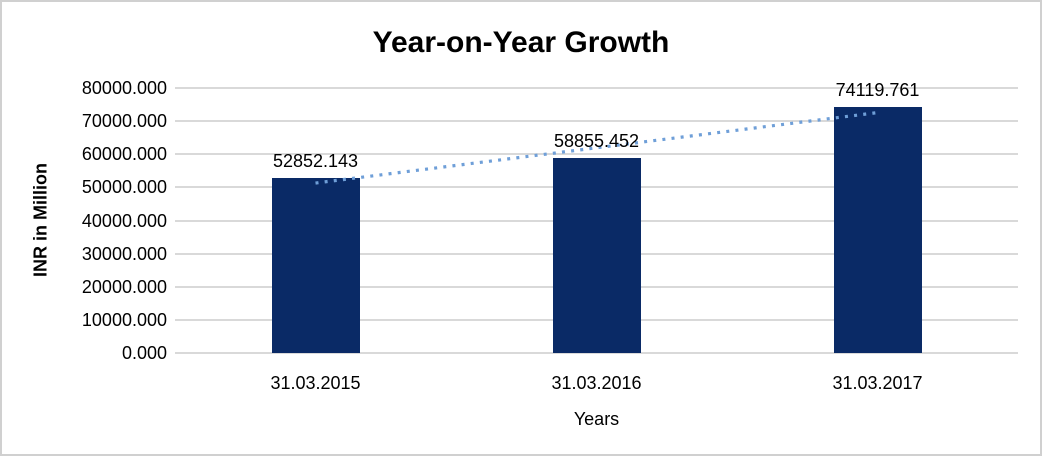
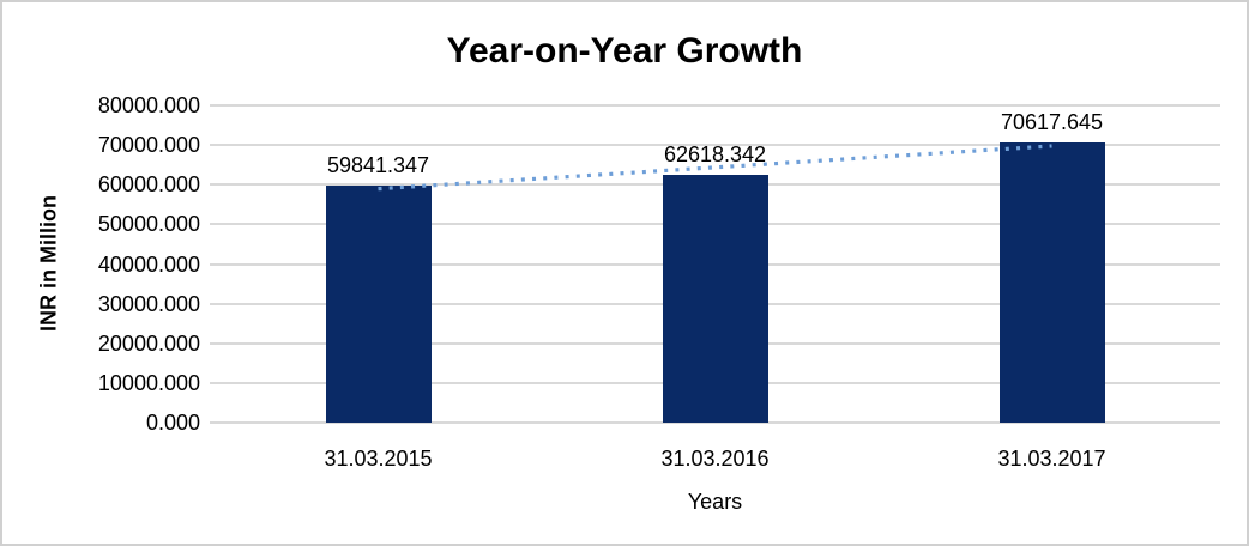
31.03.2015: 52852.143 -> 59841.347
31.03.2016: 58855.452 -> 62618.342
31.03.2017: 74119.761 -> 70617.645
